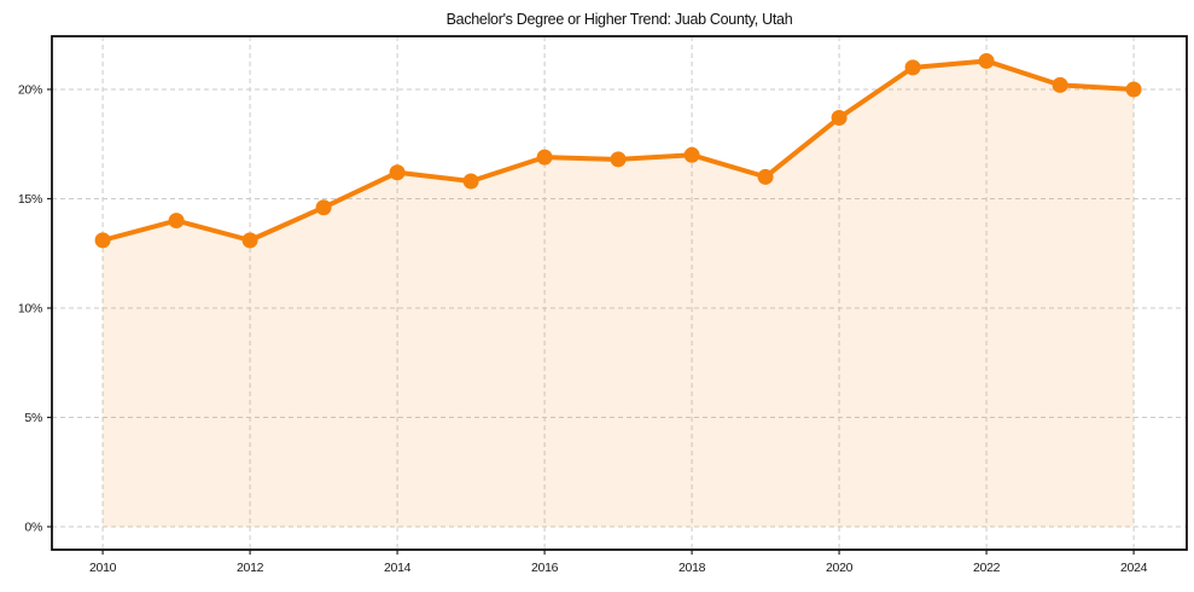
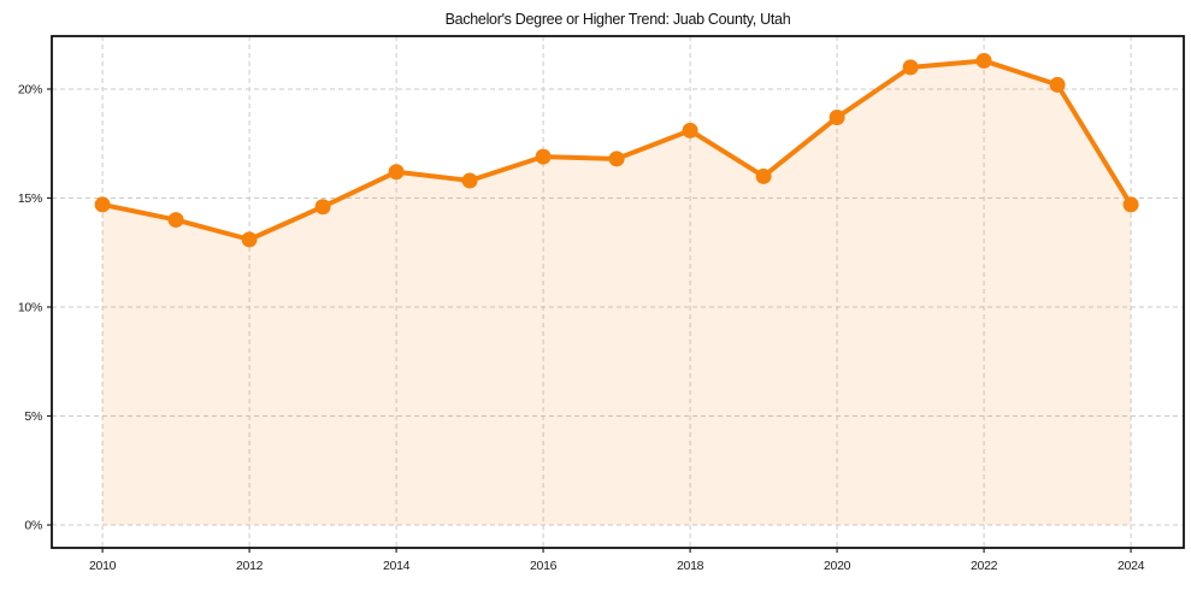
2010: 13.1% -> 14.7%
2018: 17.0% -> 18.1%
2024: 20.0% -> 14.7%
